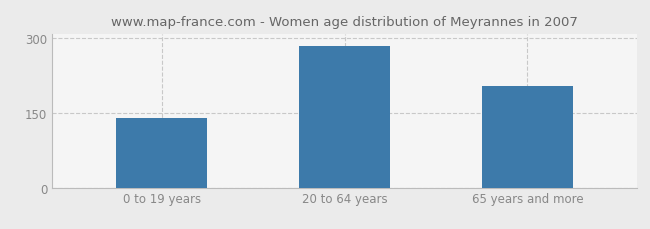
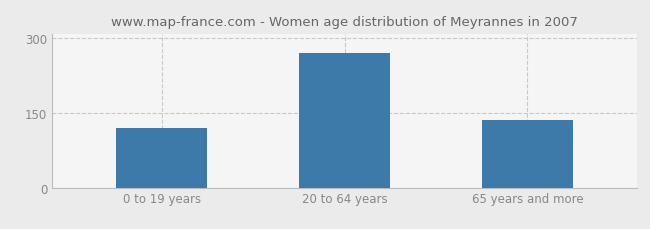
0 to 19 years: 140 -> 120
20 to 64 years: 285 -> 270
65 years and more: 205 -> 135
